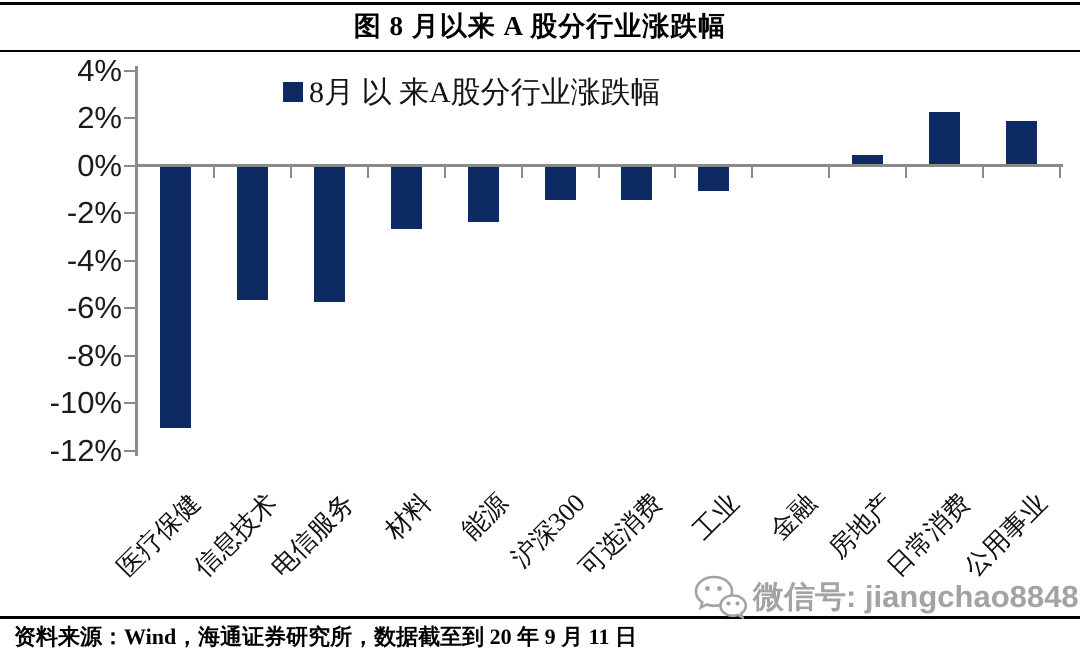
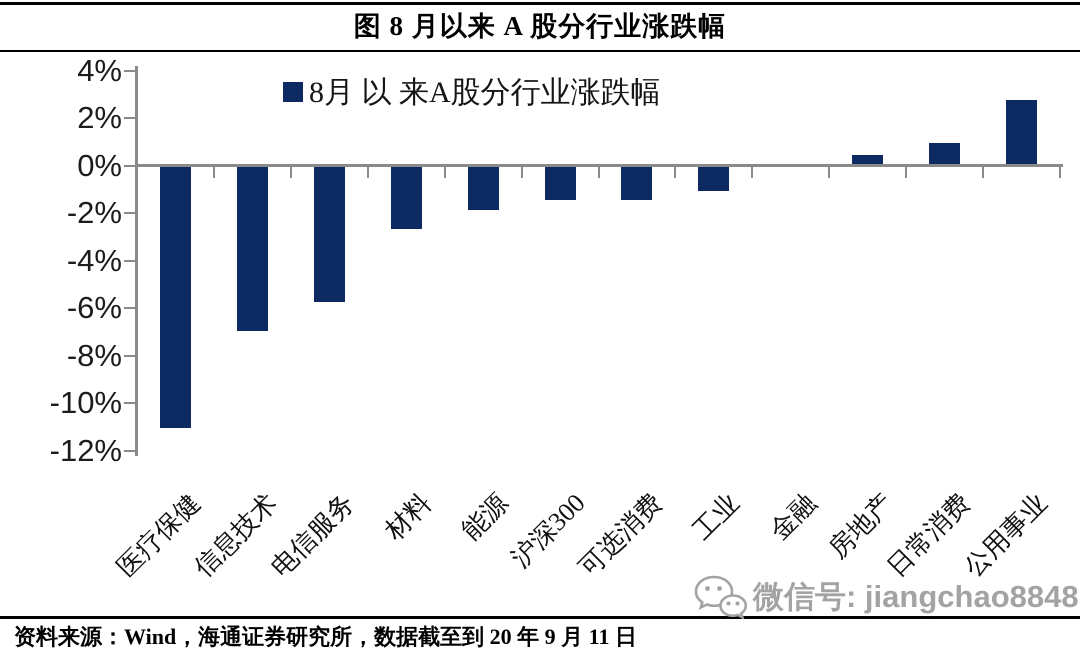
信息技术: -5.6% -> -6.9%
能源: -2.3% -> -1.8%
日常消费: 2.2% -> 0.9%
公用事业: 1.8% -> 2.7%
